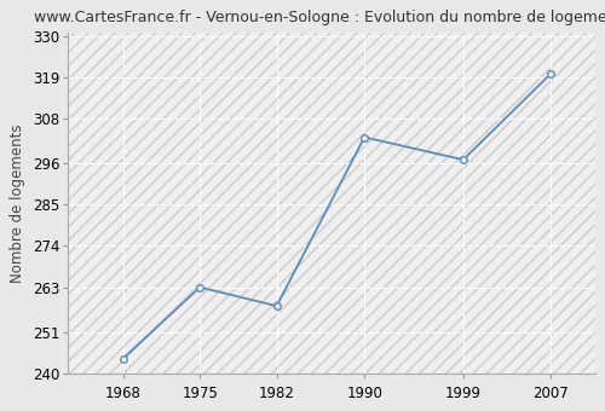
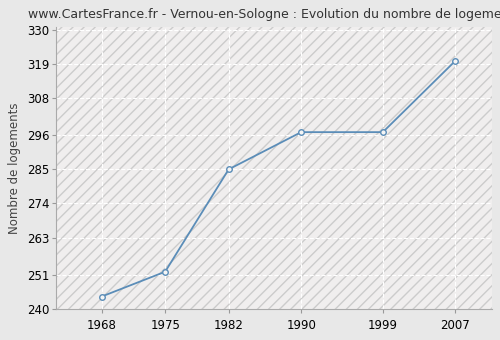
1975: 263 -> 252
1982: 258 -> 285
1990: 303 -> 297
